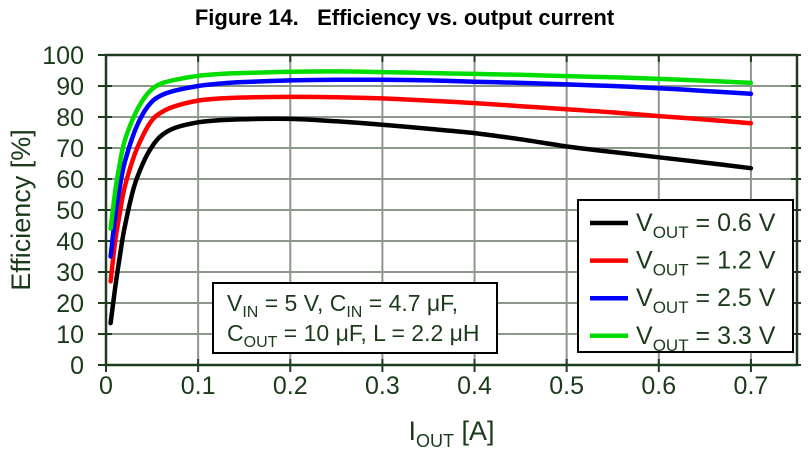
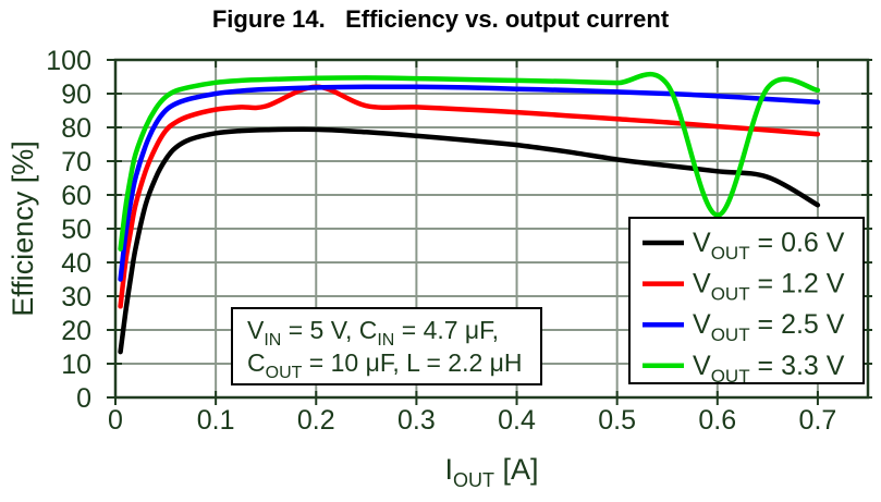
VOUT = 1.2 V/0.2: 86 -> 92
VOUT = 3.3 V/0.6: 92 -> 54
VOUT = 0.6 V/0.7: 64 -> 57
